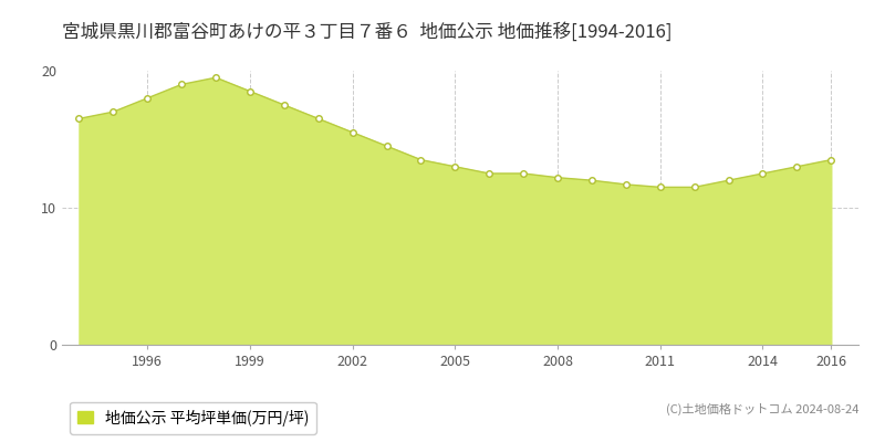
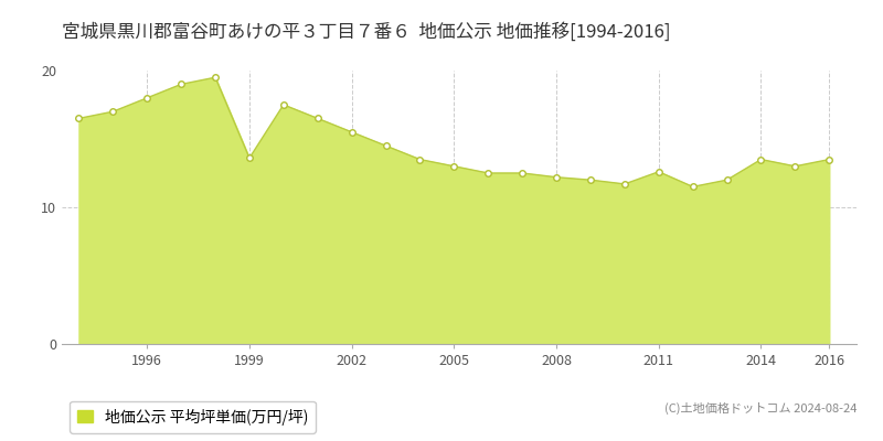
1999: 18.5 -> 13.6
2011: 11.5 -> 12.6
2014: 12.5 -> 13.5
